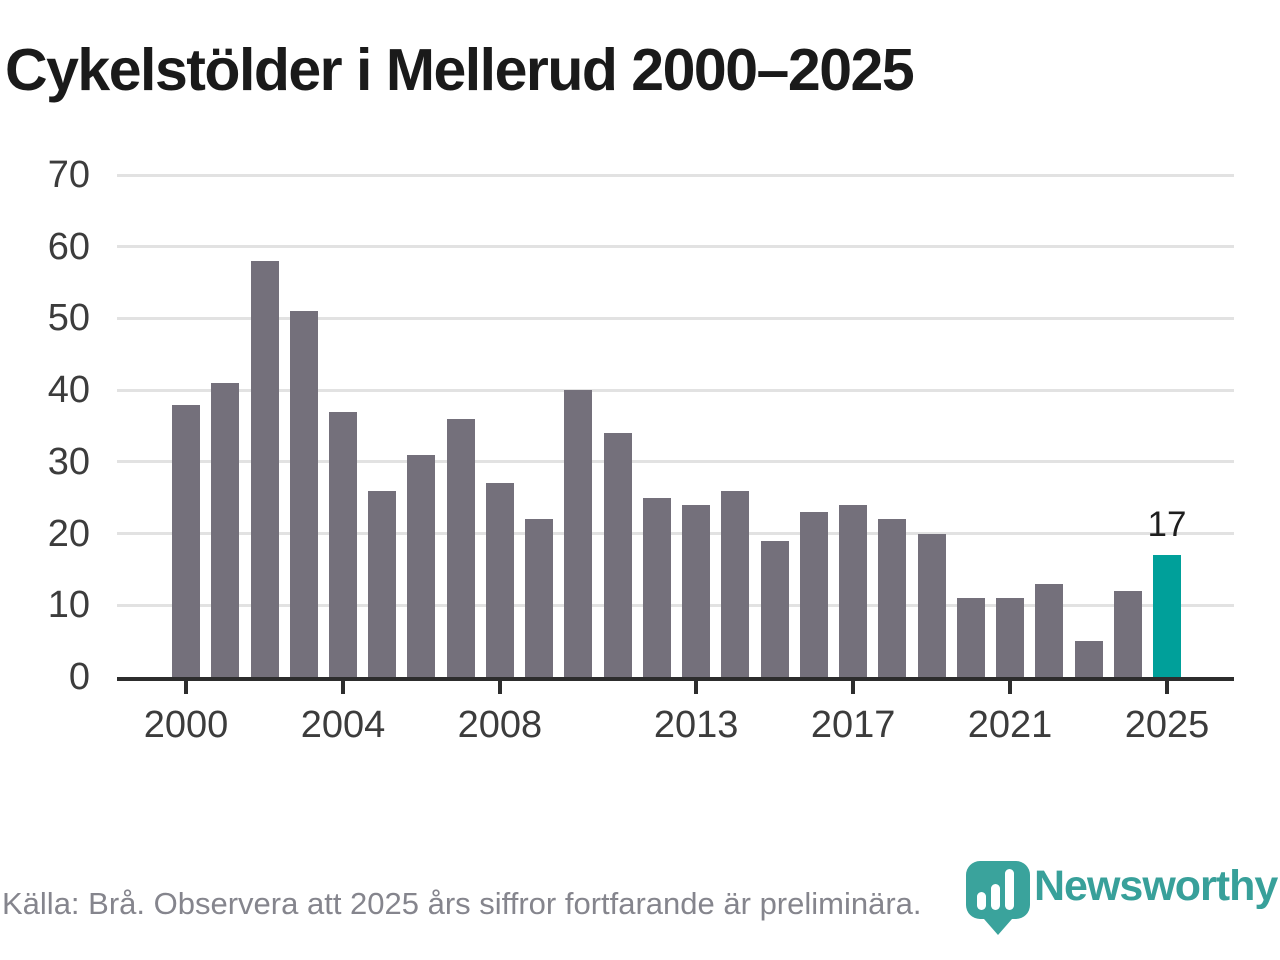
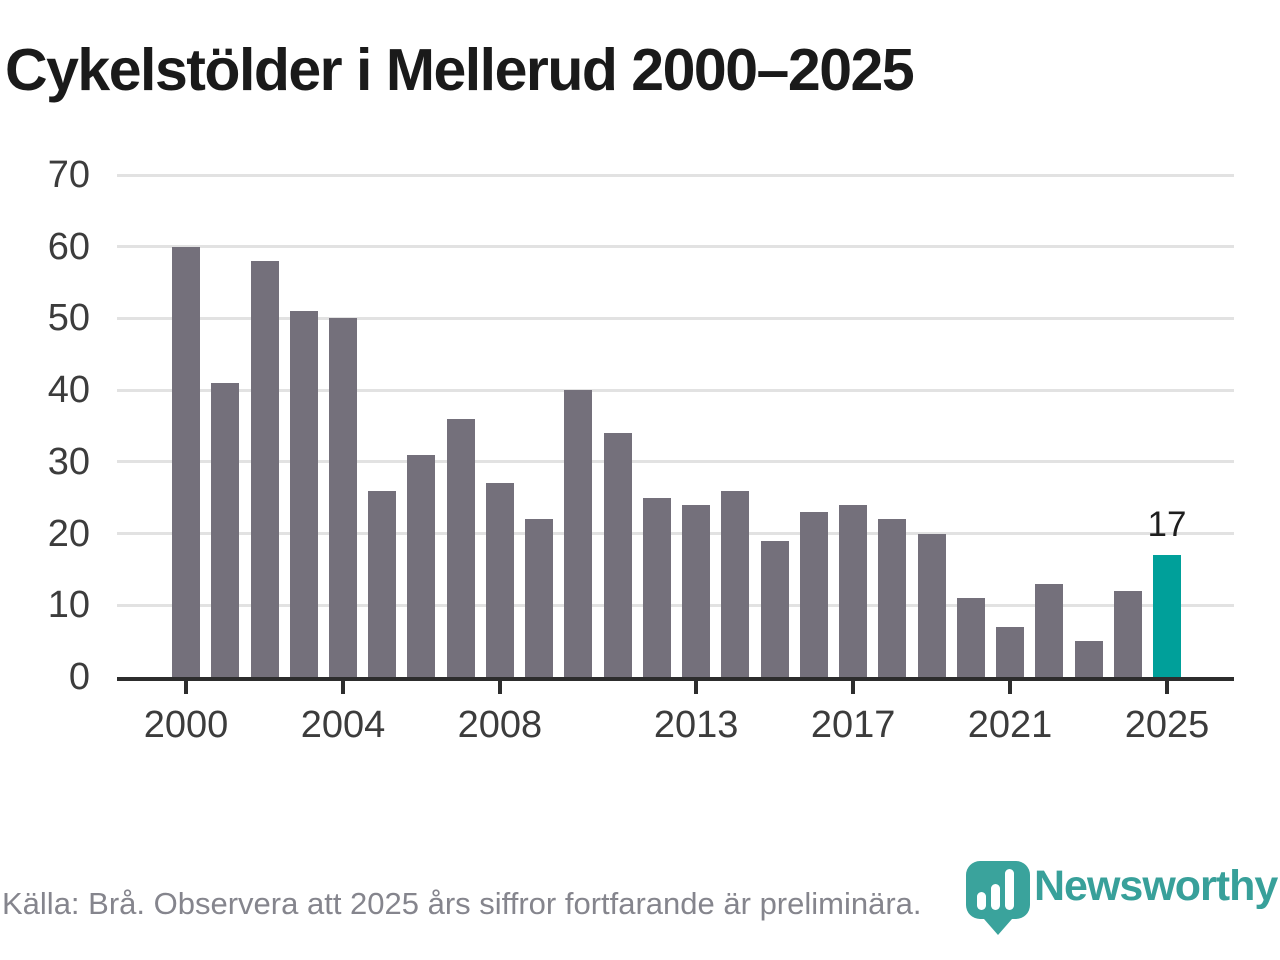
2000: 38 -> 60
2004: 37 -> 50
2021: 11 -> 7
